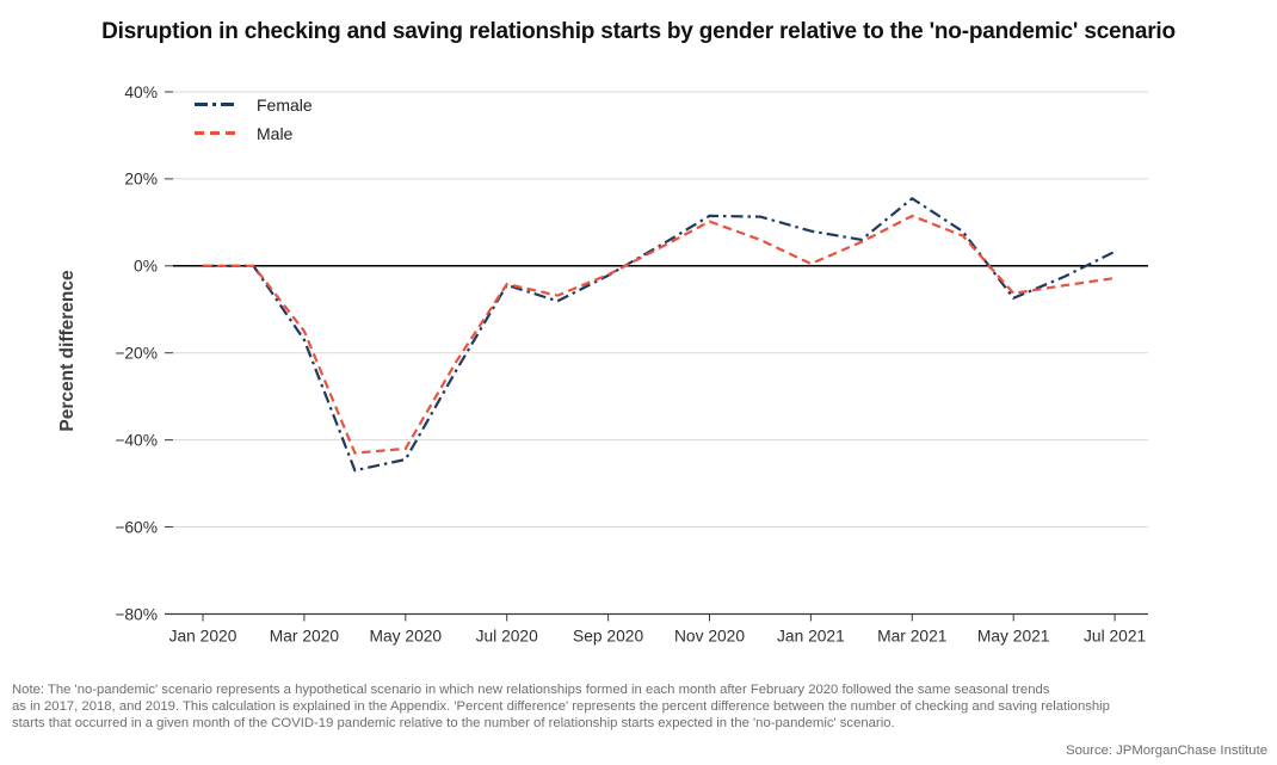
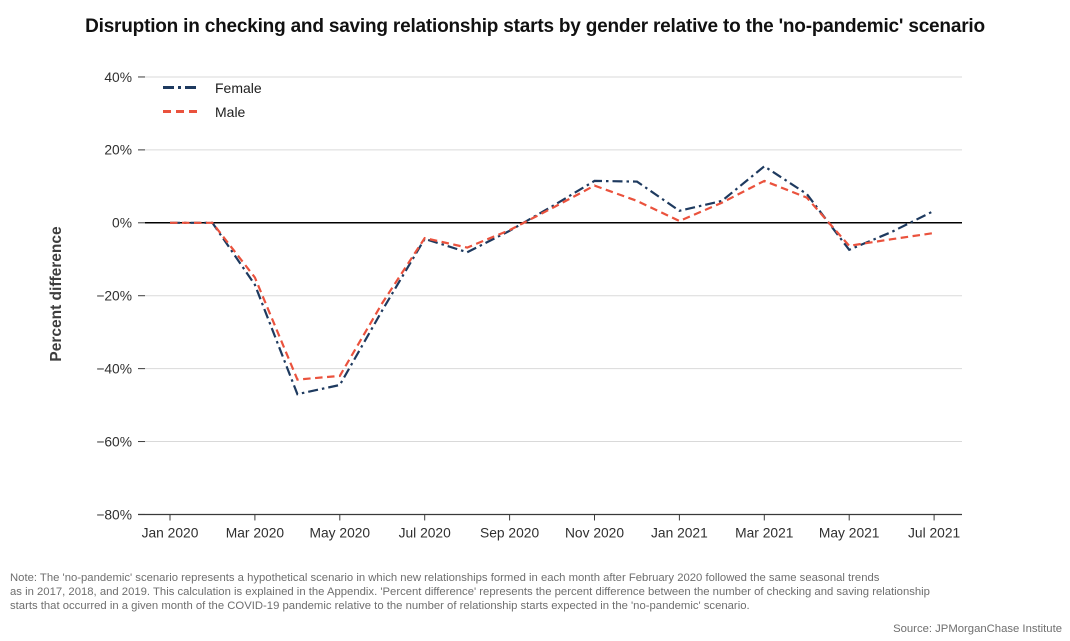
Female/Jan 2021: 8% -> 3%
